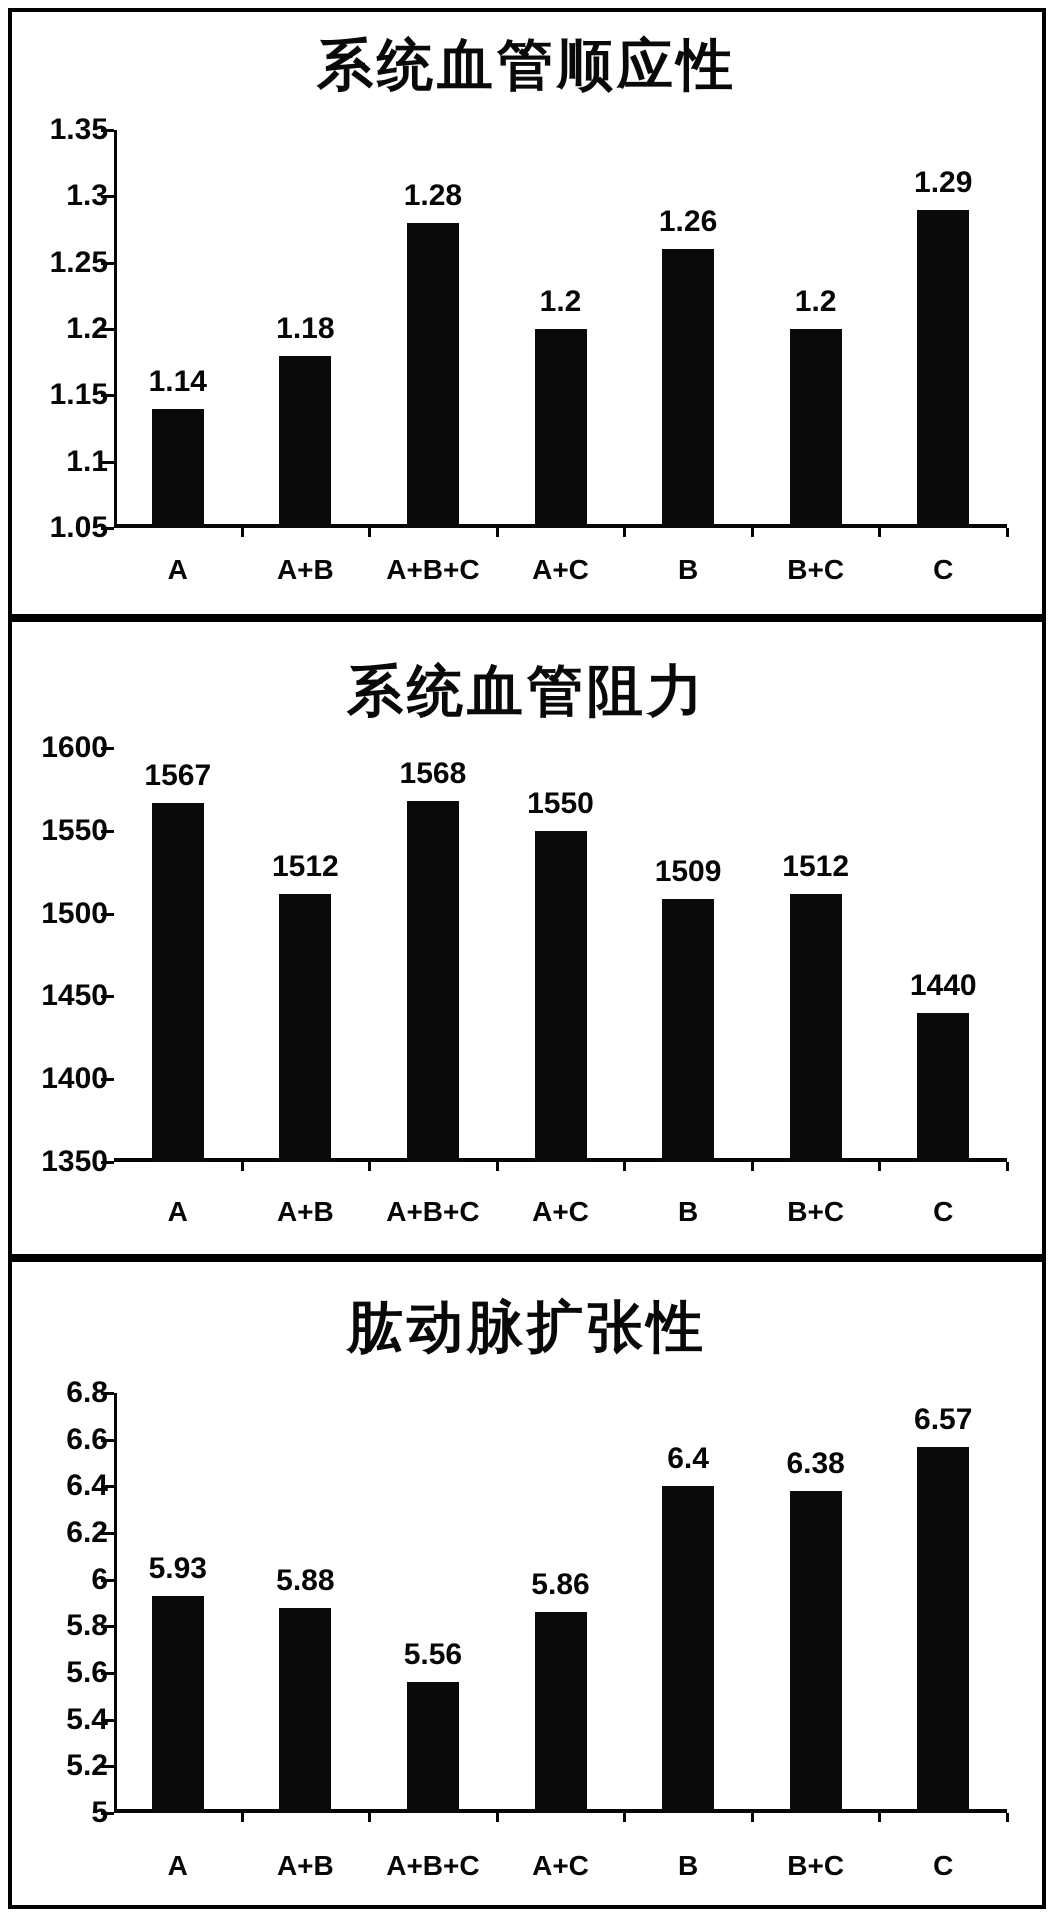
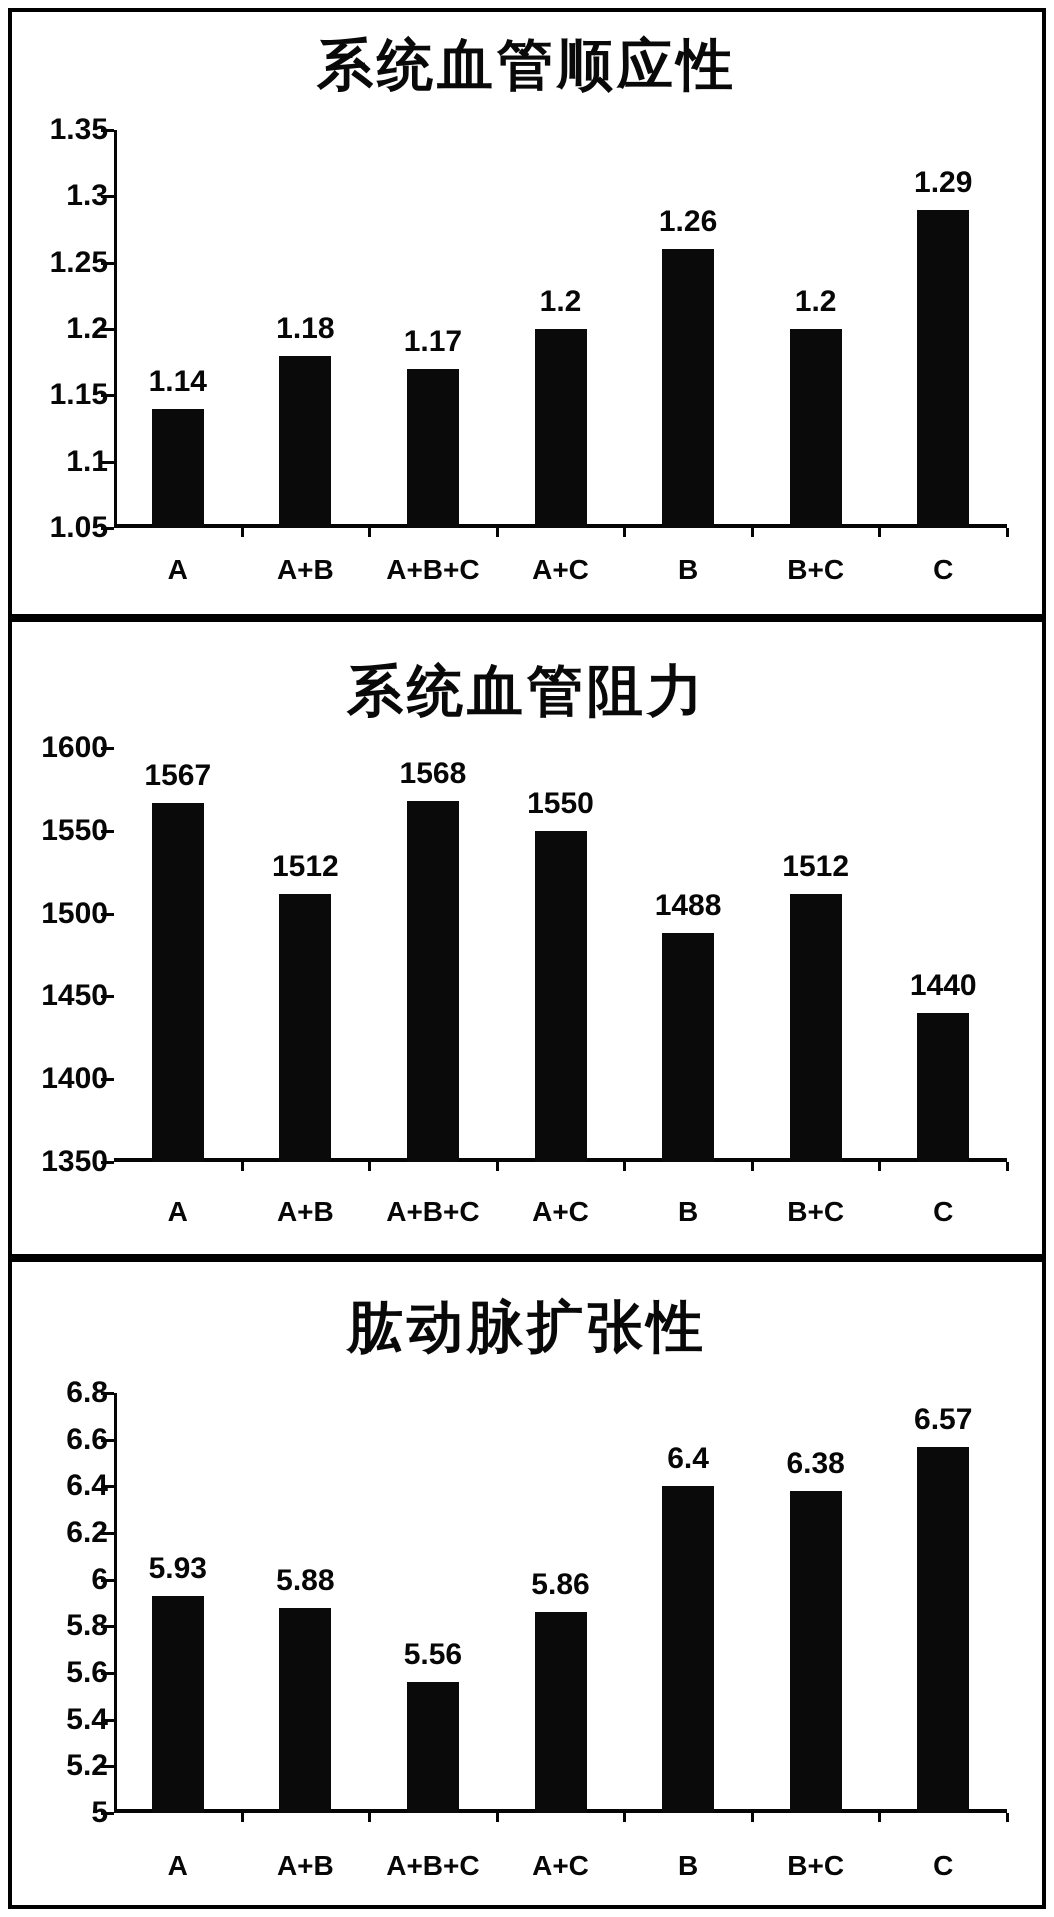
系统血管顺应性/A+B+C: 1.28 -> 1.17
系统血管阻力/B: 1509 -> 1488
